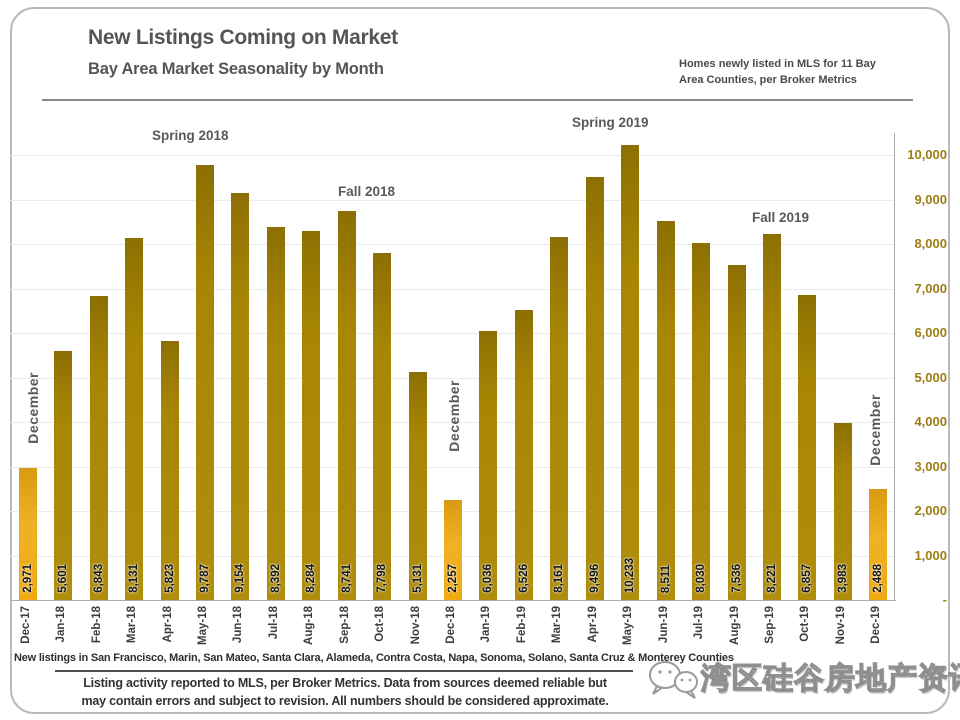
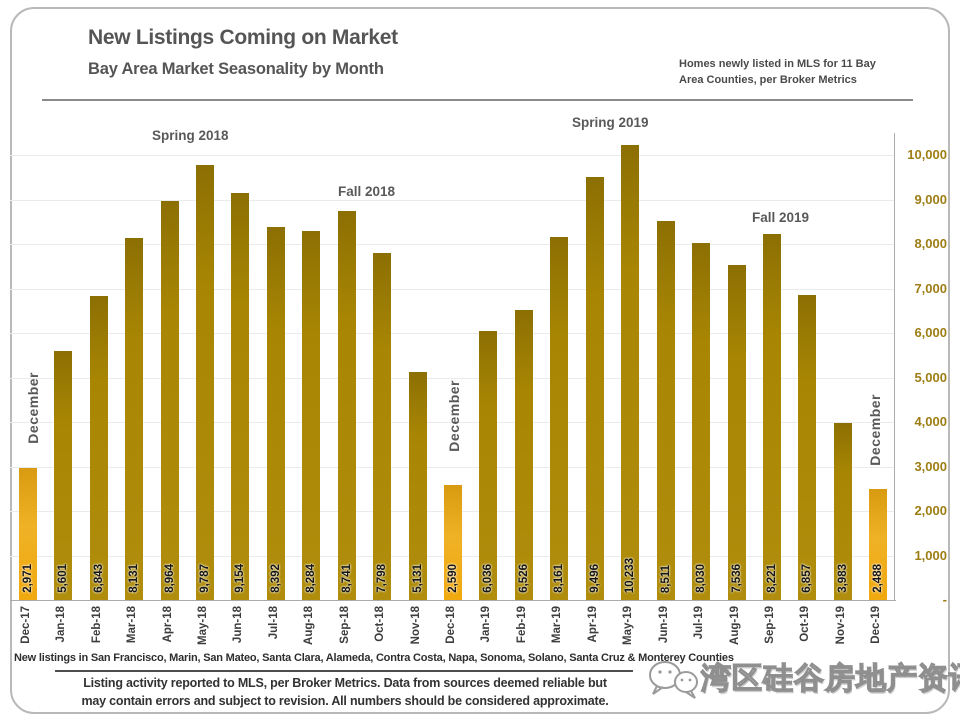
Apr-18: 5,823 -> 8,964
Dec-18: 2,257 -> 2,590
